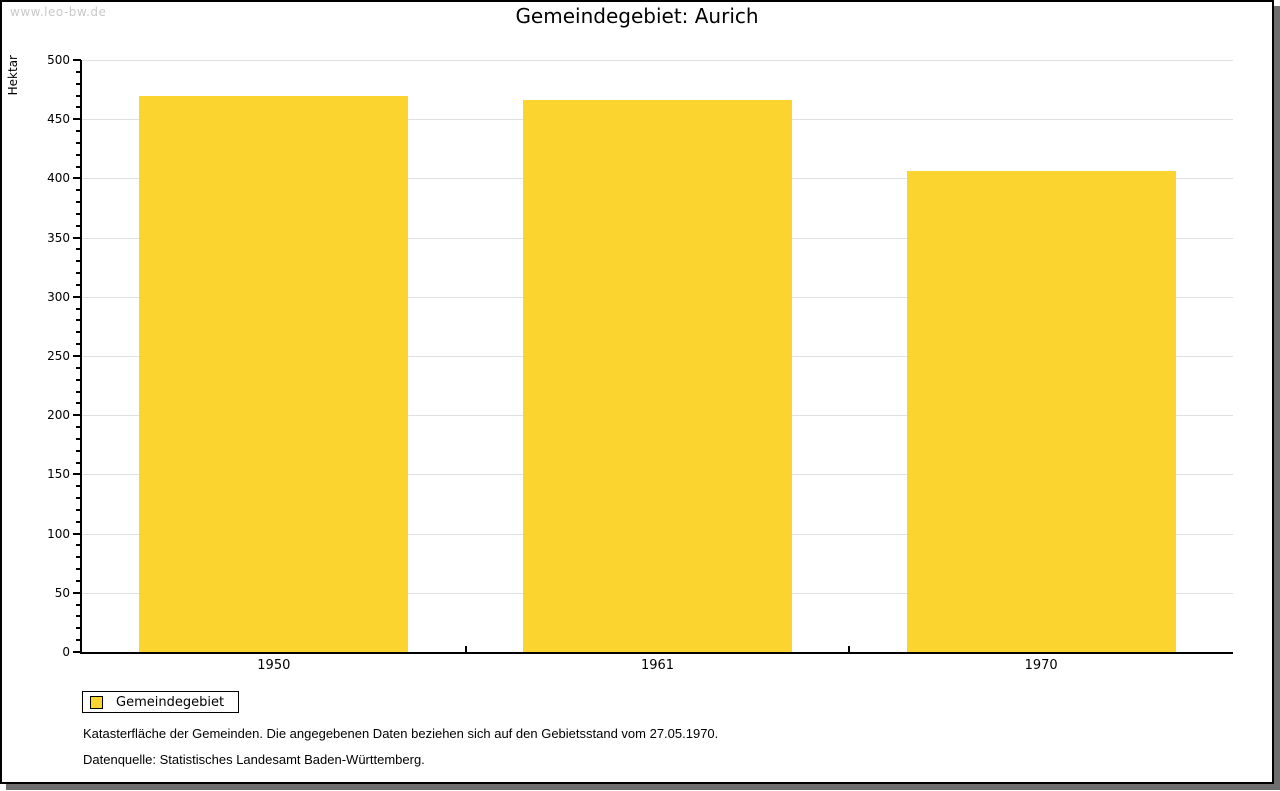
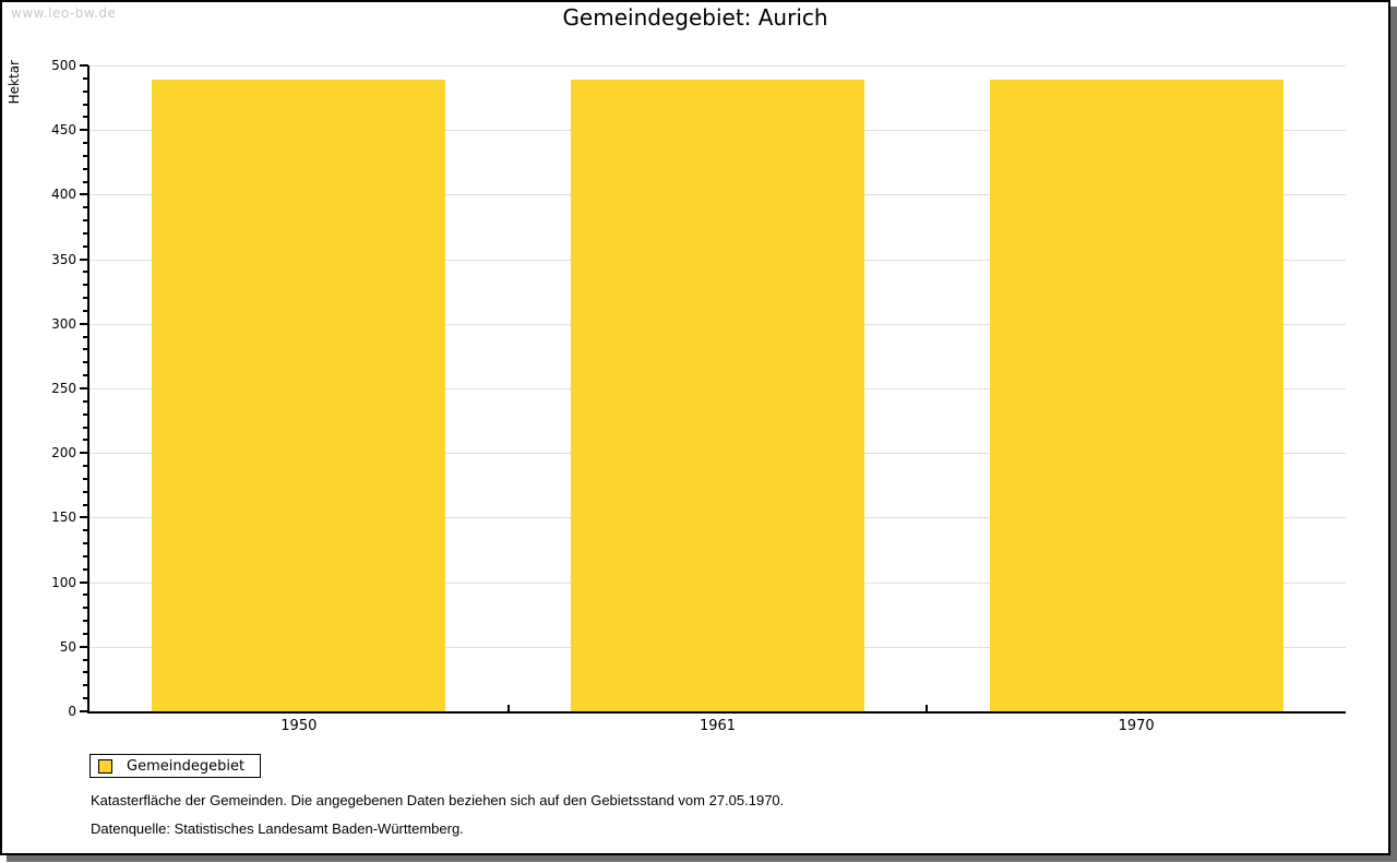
1950: 470 -> 489
1961: 466 -> 489
1970: 406 -> 489
